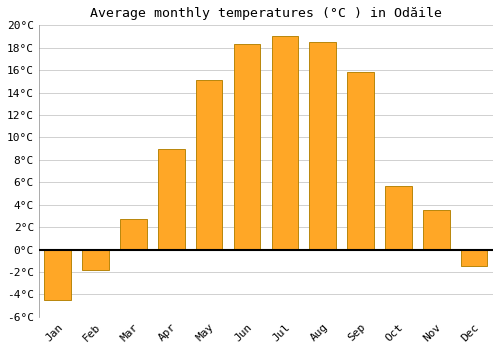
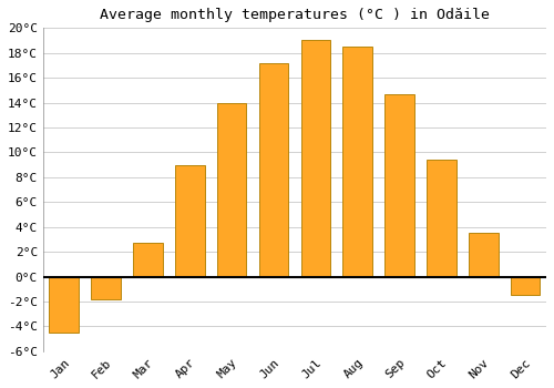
May: 15.1°C -> 14.0°C
Jun: 18.3°C -> 17.2°C
Sep: 15.8°C -> 14.7°C
Oct: 5.7°C -> 9.4°C
